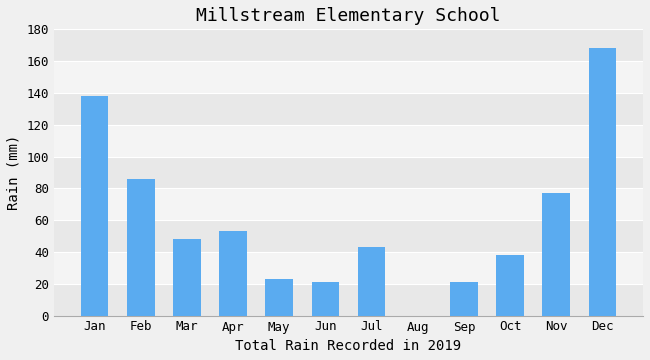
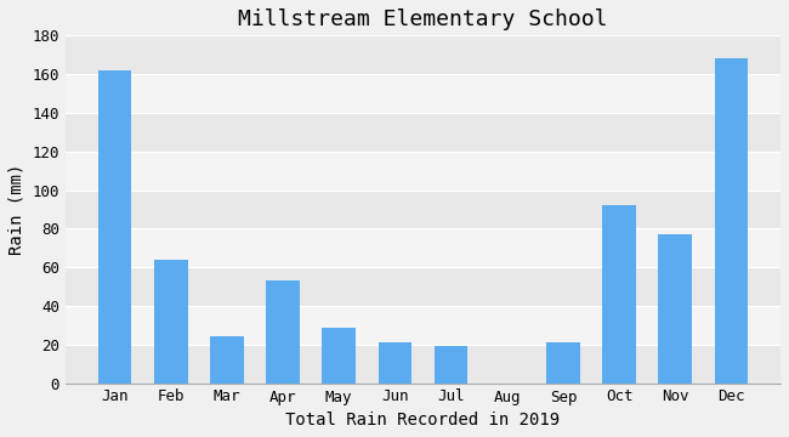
Jan: 138 -> 162
Feb: 86 -> 64
Mar: 48 -> 24
May: 23 -> 29
Jul: 43 -> 19
Oct: 38 -> 92
